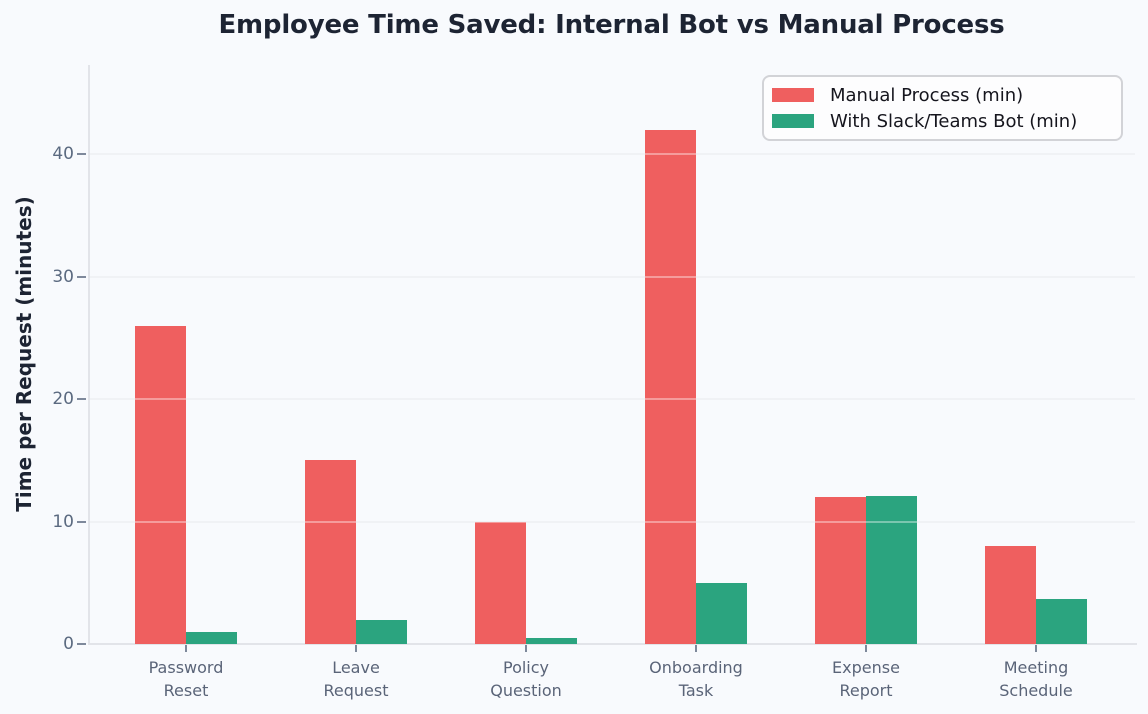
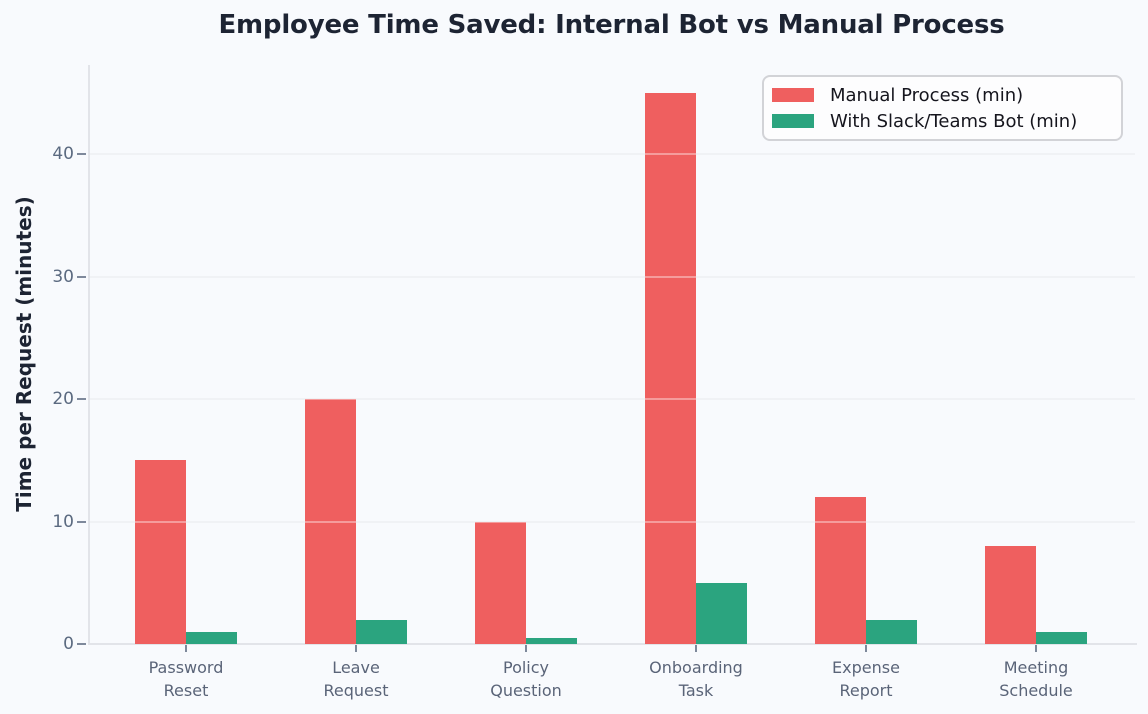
Manual Process (min)/Password Reset: 26 -> 15
Manual Process (min)/Leave Request: 15 -> 20
Manual Process (min)/Onboarding Task: 42 -> 45
With Slack/Teams Bot (min)/Expense Report: 12.1 -> 2.0
With Slack/Teams Bot (min)/Meeting Schedule: 3.7 -> 1.0
